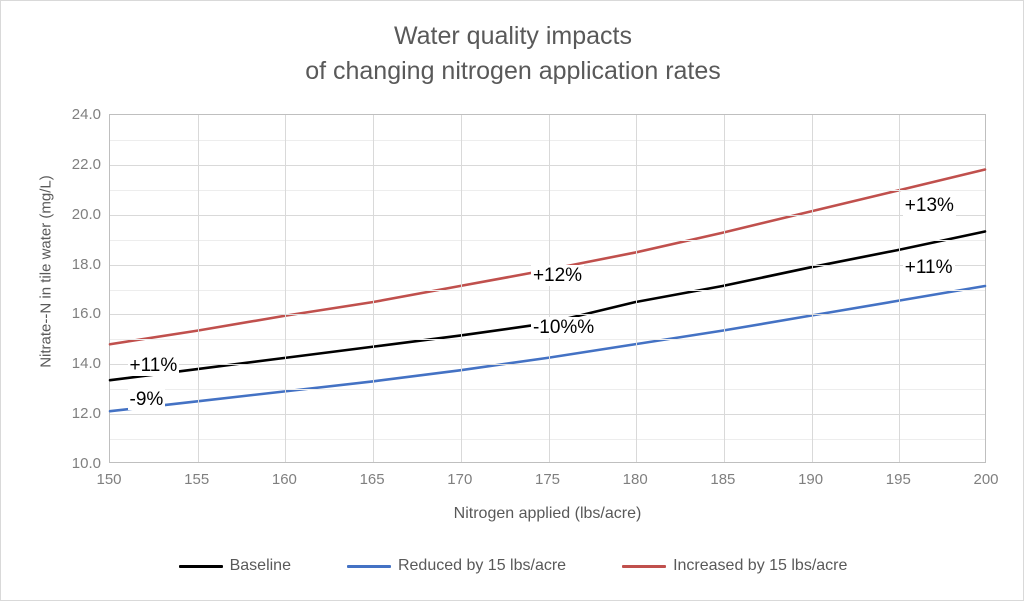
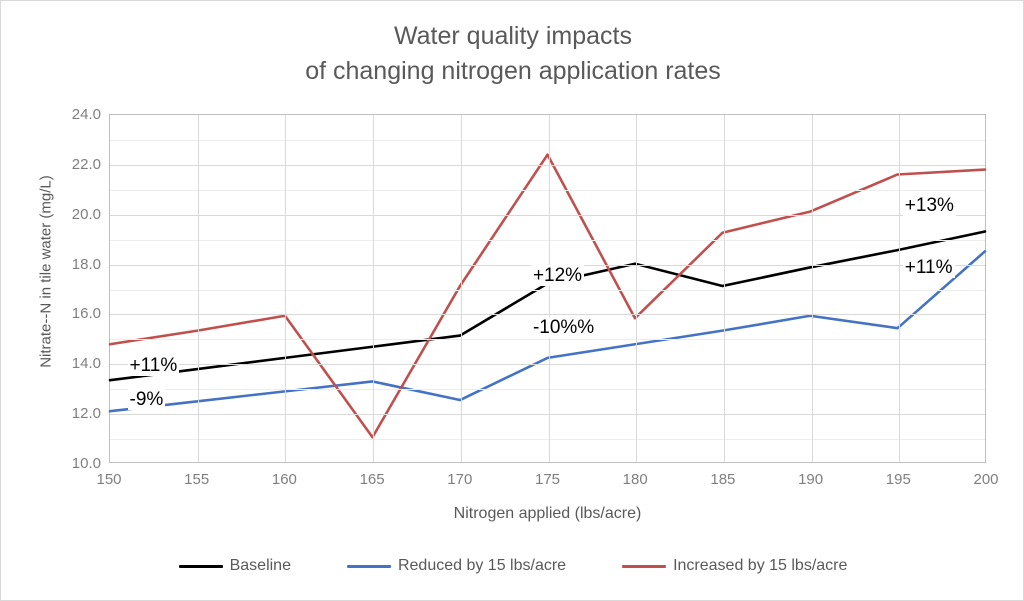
Increased by 15 lbs/acre/165: 16.4 -> 11.0
Reduced by 15 lbs/acre/170: 13.7 -> 12.5
Baseline/175: 15.6 -> 17.2
Increased by 15 lbs/acre/175: 17.8 -> 22.4
Baseline/180: 16.4 -> 18.0
Increased by 15 lbs/acre/180: 18.4 -> 15.8
Reduced by 15 lbs/acre/195: 16.5 -> 15.4
Increased by 15 lbs/acre/195: 20.9 -> 21.6
Reduced by 15 lbs/acre/200: 17.1 -> 18.5
